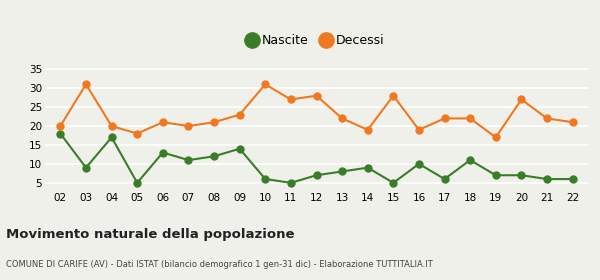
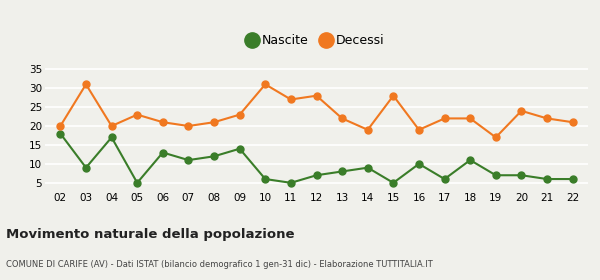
Decessi/05: 18 -> 23
Decessi/20: 27 -> 24
